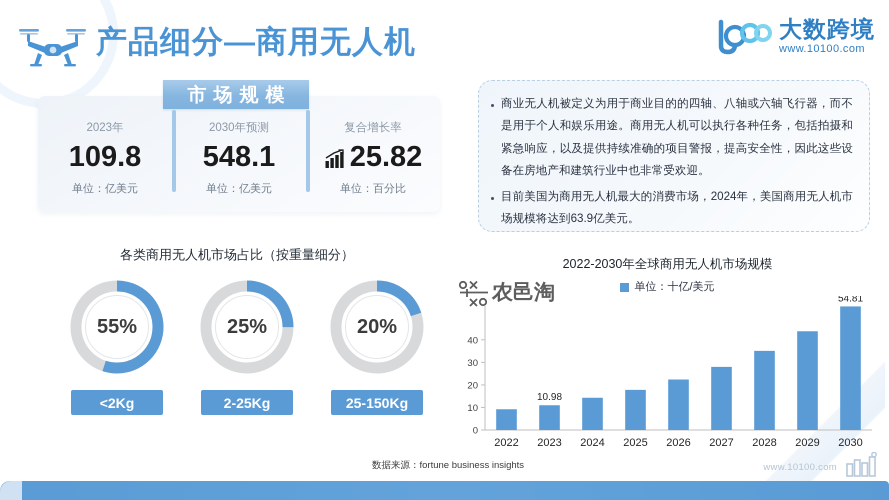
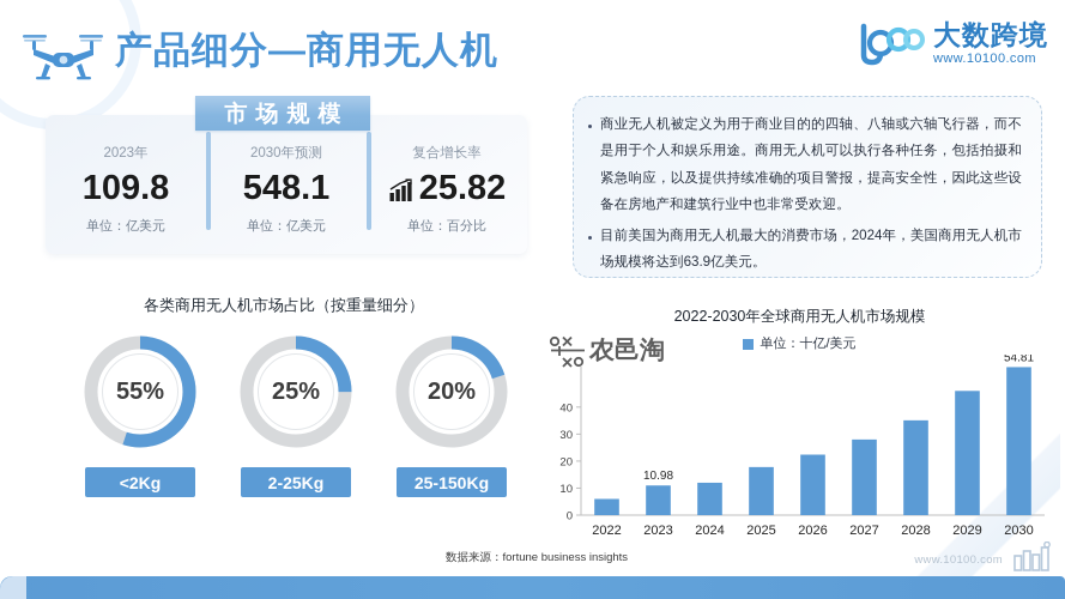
2022: 9 -> 6
2024: 14 -> 12
2029: 44 -> 46
